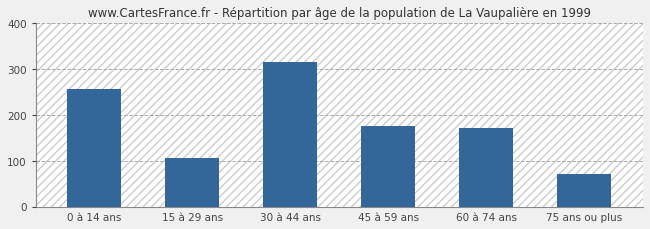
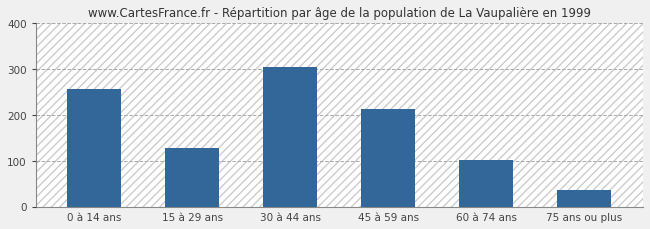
15 à 29 ans: 105 -> 127
30 à 44 ans: 315 -> 303
45 à 59 ans: 175 -> 212
60 à 74 ans: 170 -> 102
75 ans ou plus: 70 -> 36
